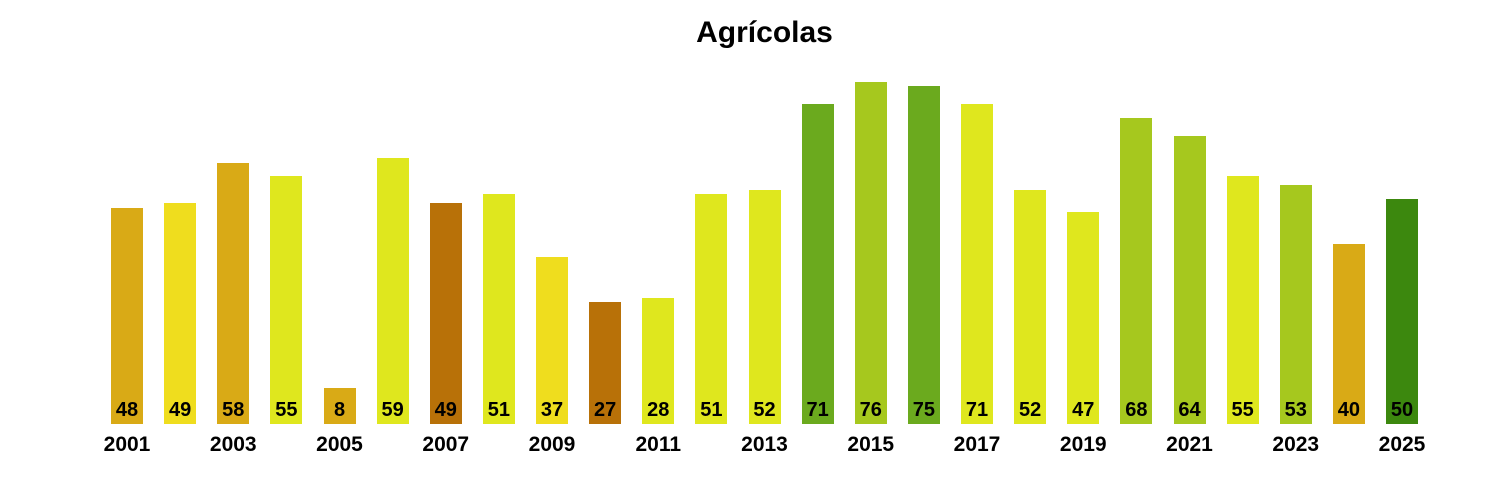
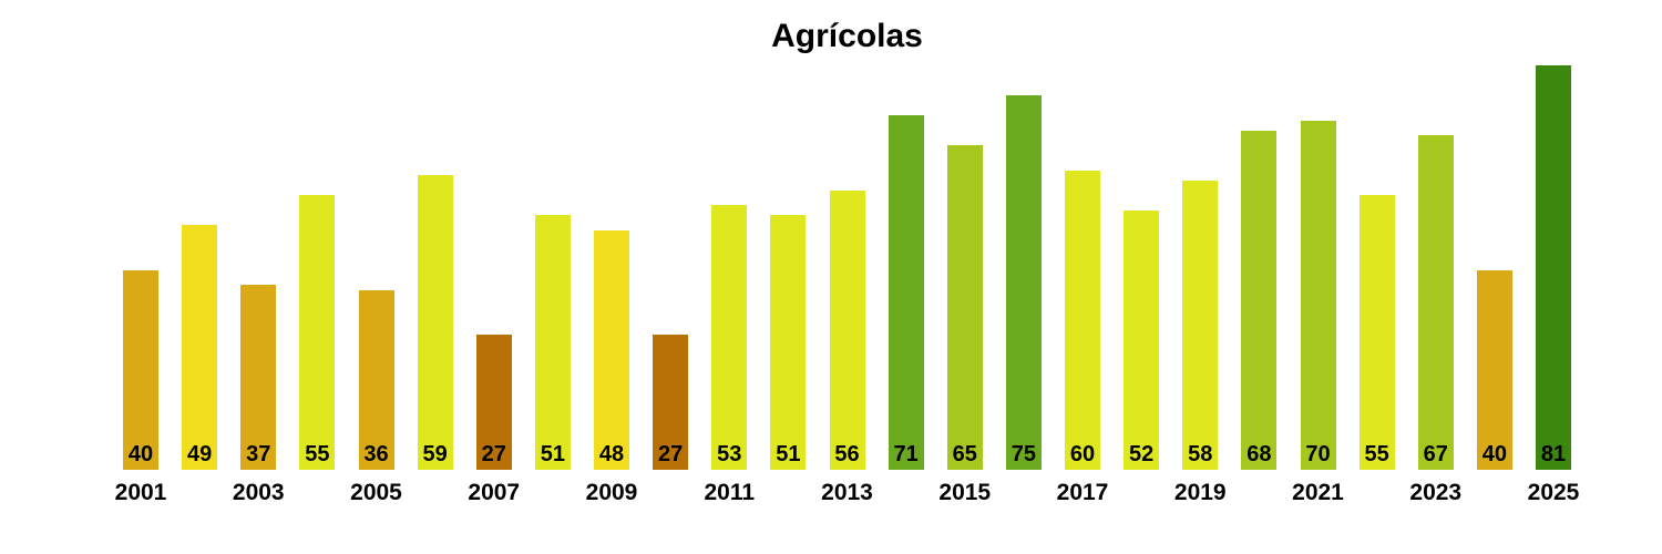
2001: 48 -> 40
2003: 58 -> 37
2005: 8 -> 36
2007: 49 -> 27
2009: 37 -> 48
2011: 28 -> 53
2013: 52 -> 56
2015: 76 -> 65
2017: 71 -> 60
2019: 47 -> 58
2021: 64 -> 70
2023: 53 -> 67
2025: 50 -> 81
